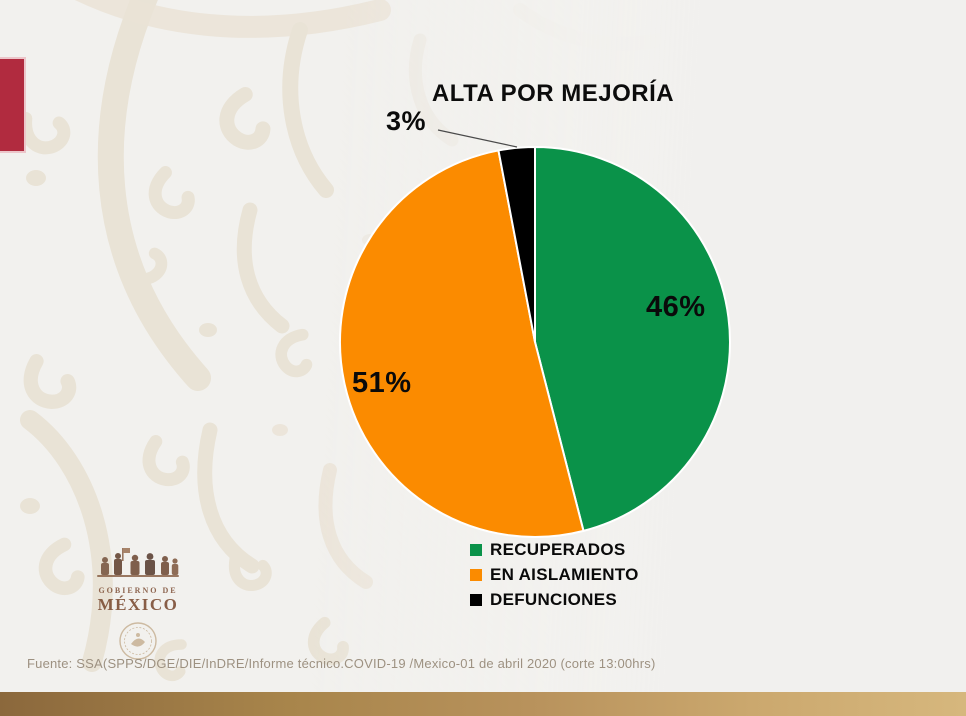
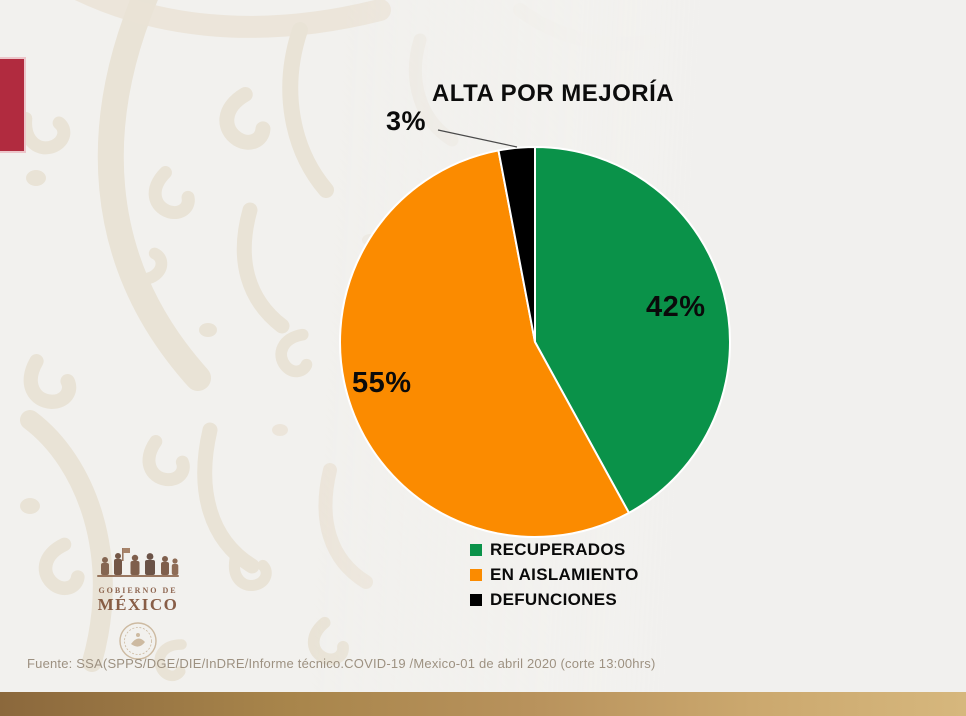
RECUPERADOS: 46% -> 42%
EN AISLAMIENTO: 51% -> 55%
